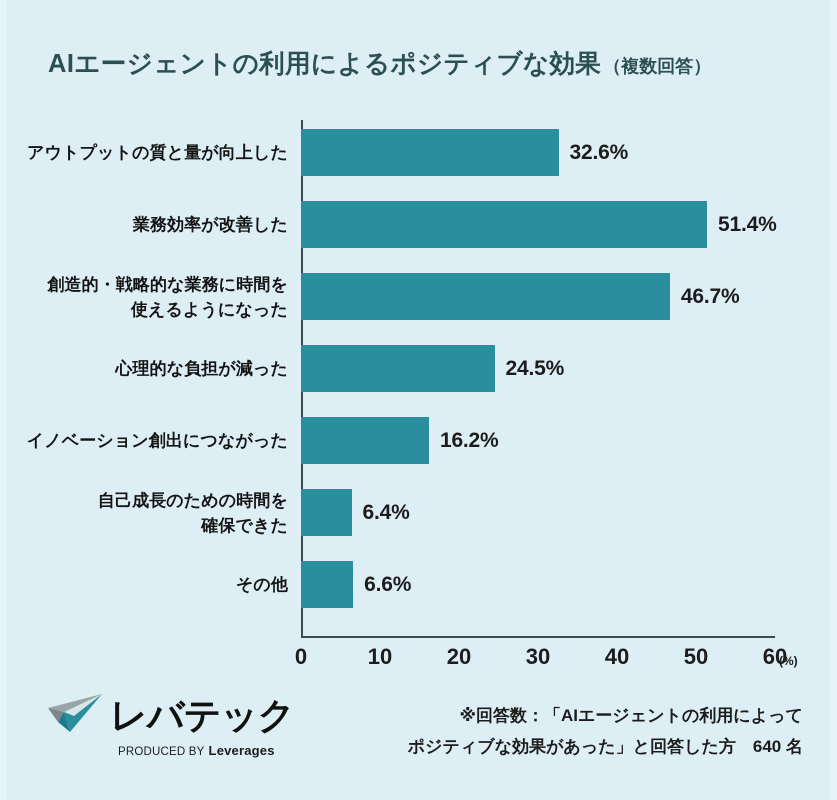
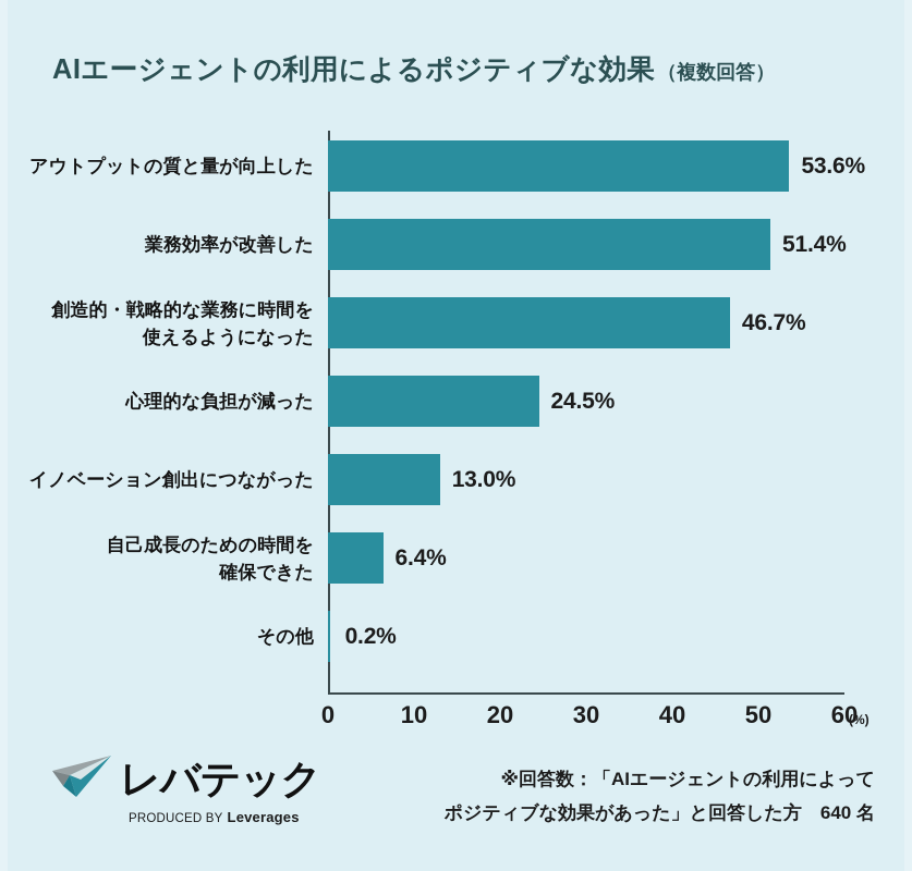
アウトプットの質と量が向上した: 32.6% -> 53.6%
イノベーション創出につながった: 16.2% -> 13.0%
その他: 6.6% -> 0.2%
